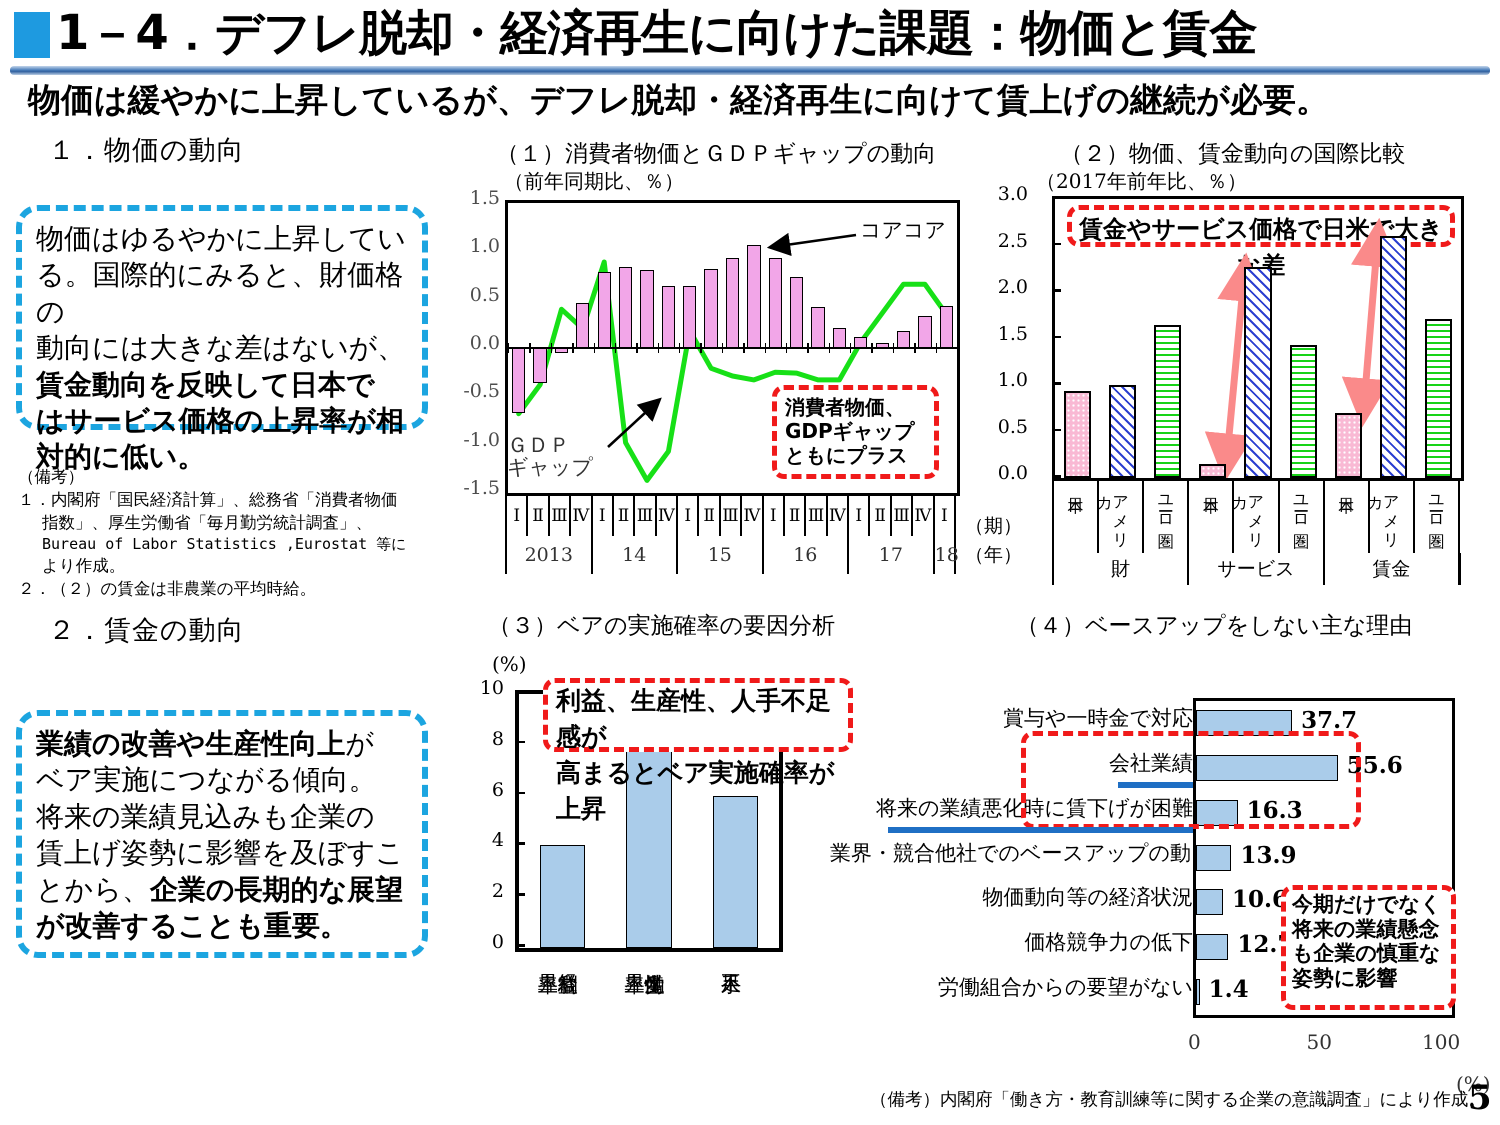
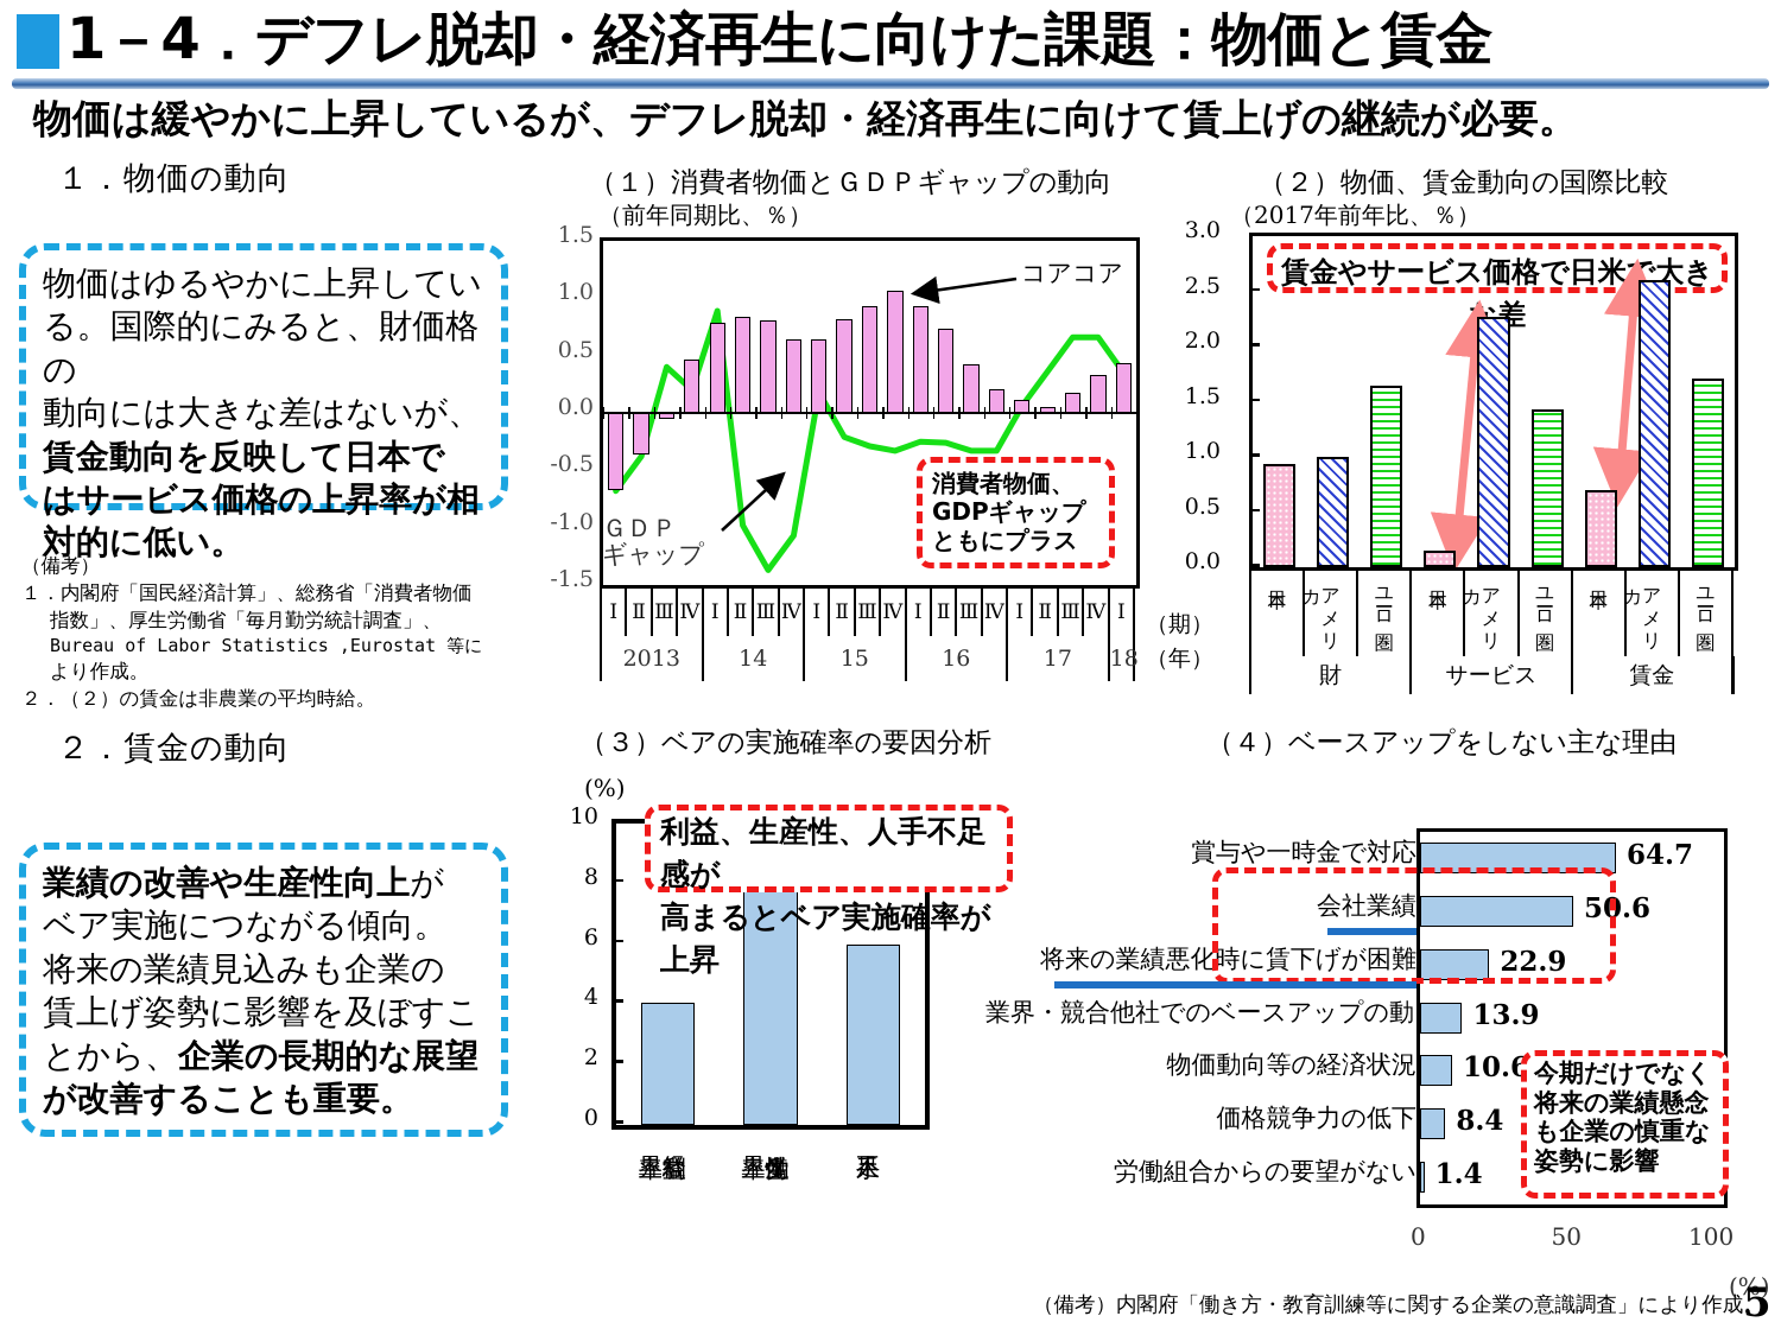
（４）ベースアップをしない主な理由/賞与や一時金で対応: 37.7 -> 64.7
（４）ベースアップをしない主な理由/会社業績: 55.6 -> 50.6
（４）ベースアップをしない主な理由/将来の業績悪化時に賃下げが困難: 16.3 -> 22.9
（４）ベースアップをしない主な理由/価格競争力の低下: 12.7 -> 8.4
